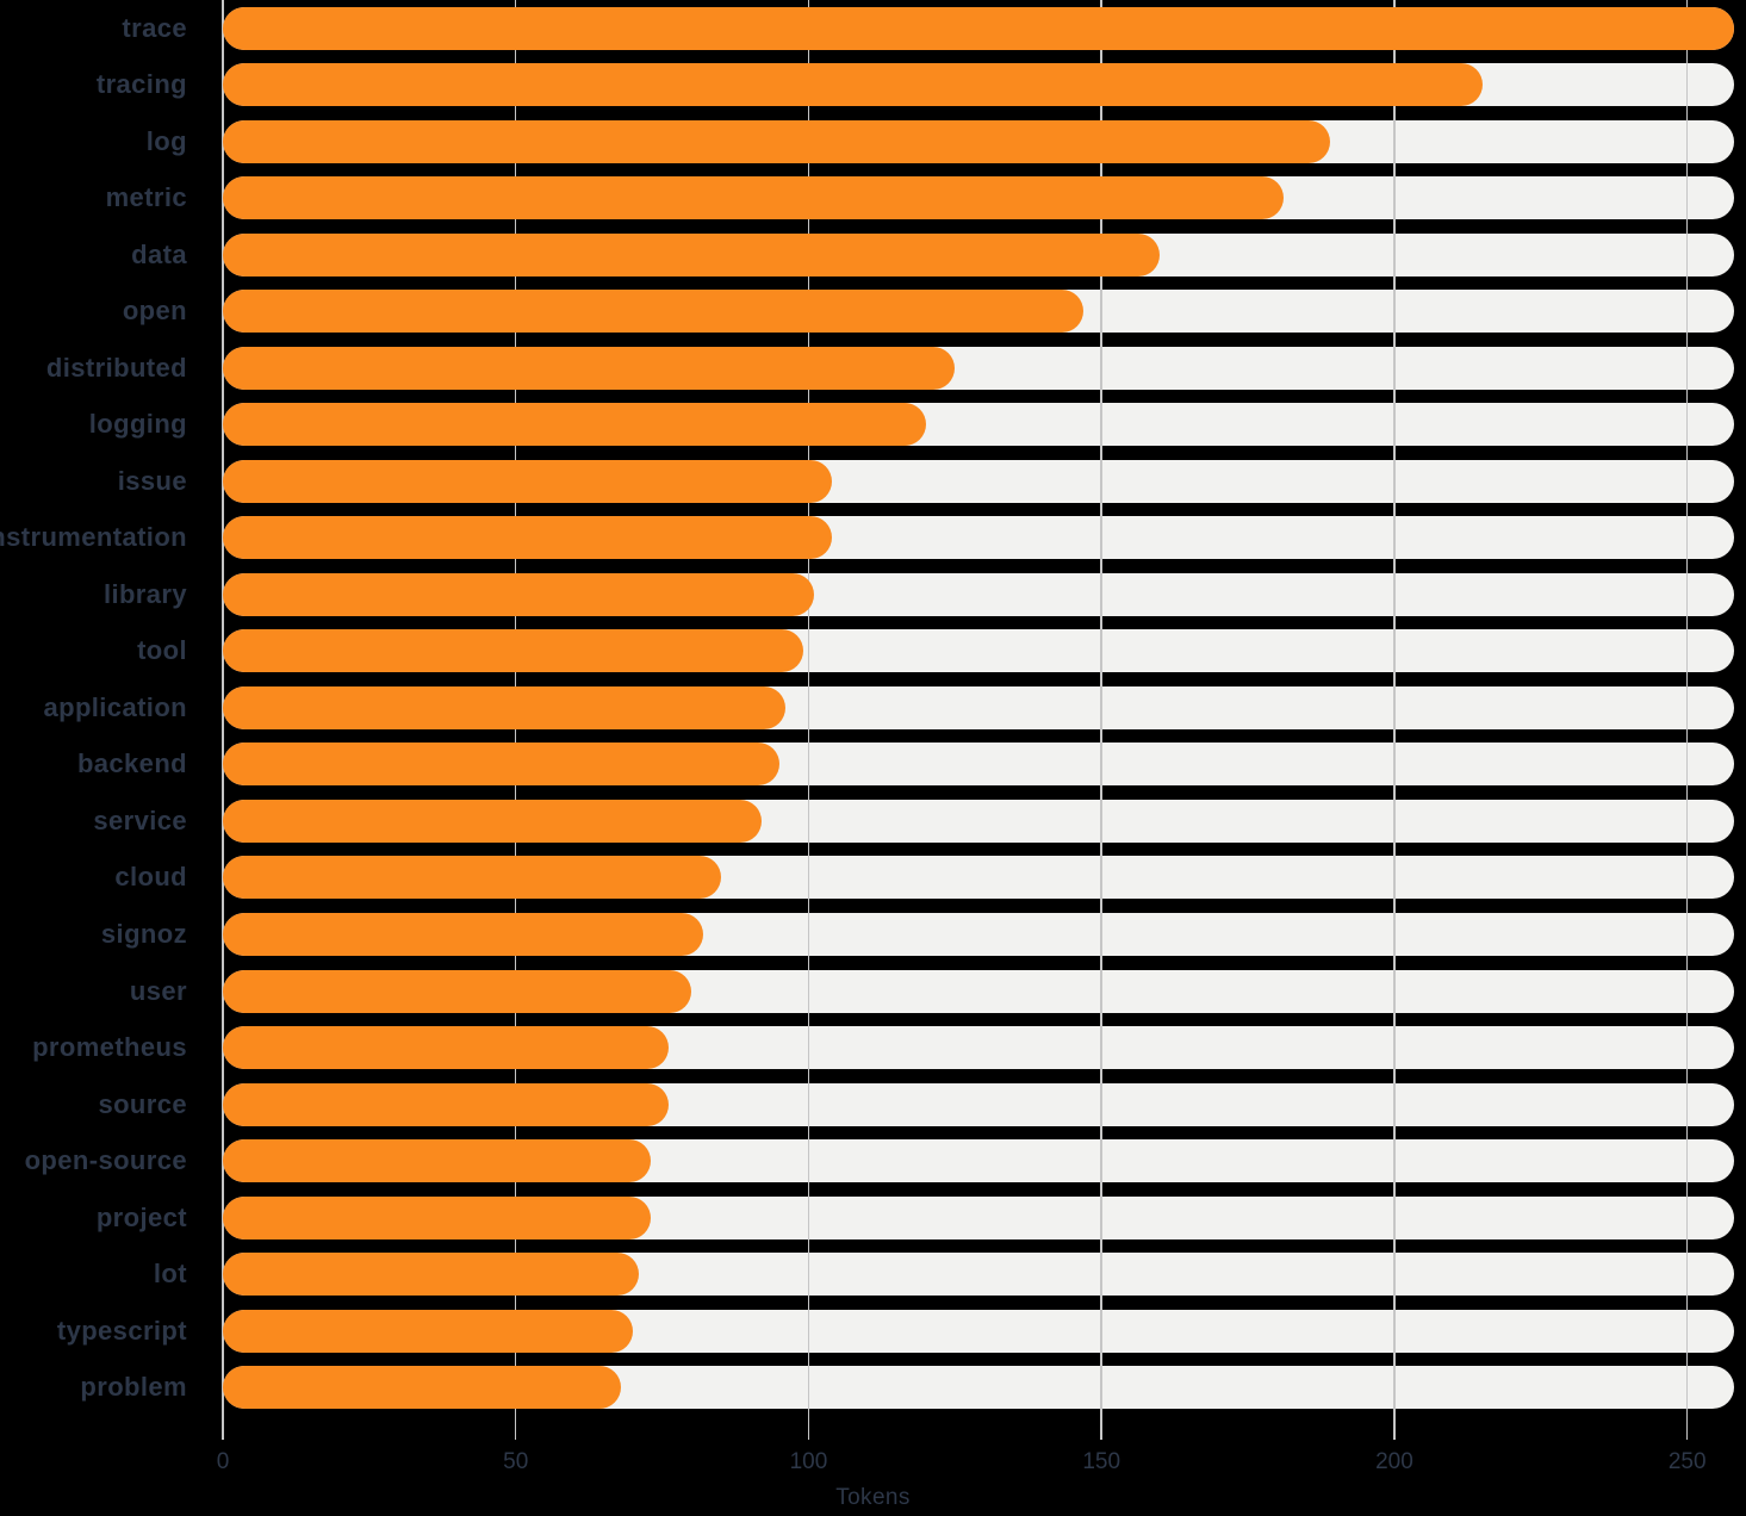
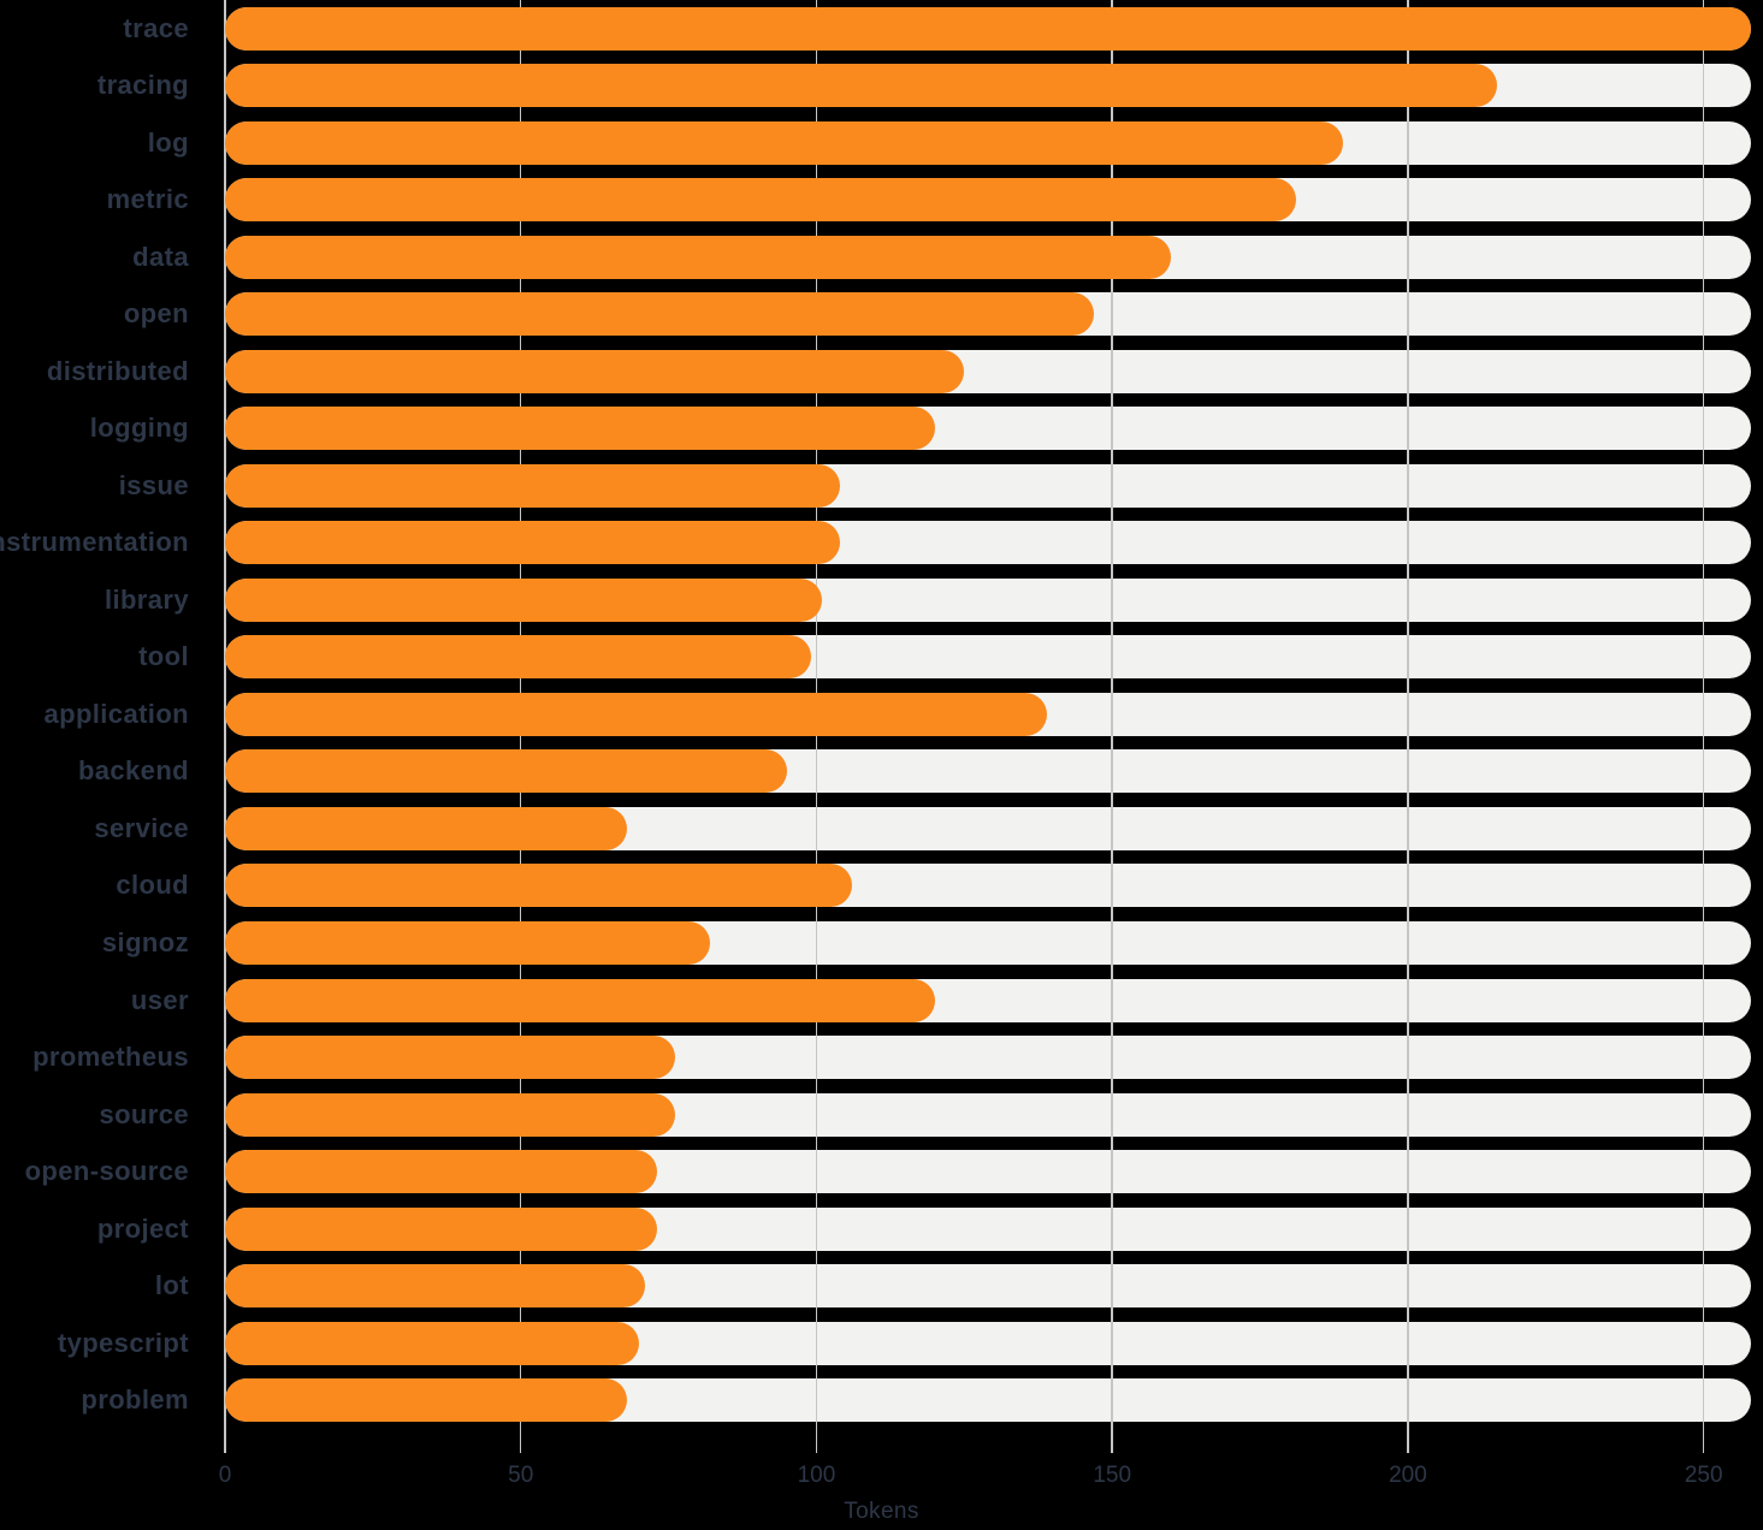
application: 96 -> 139
service: 92 -> 68
cloud: 85 -> 106
user: 80 -> 120
